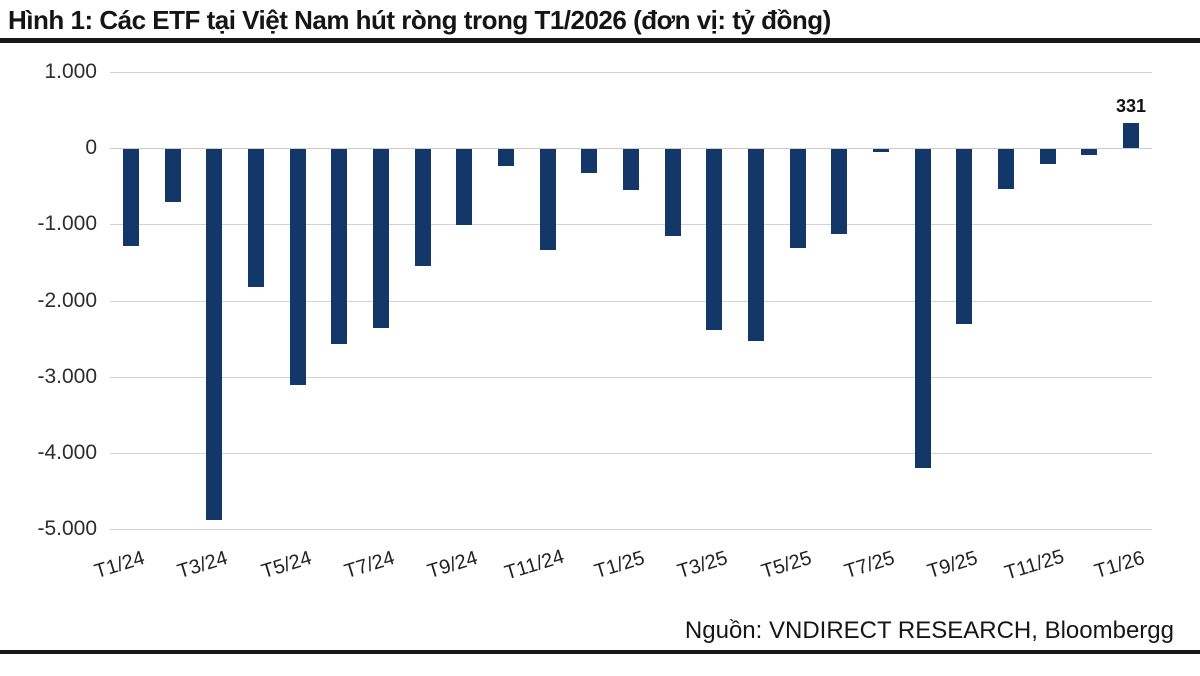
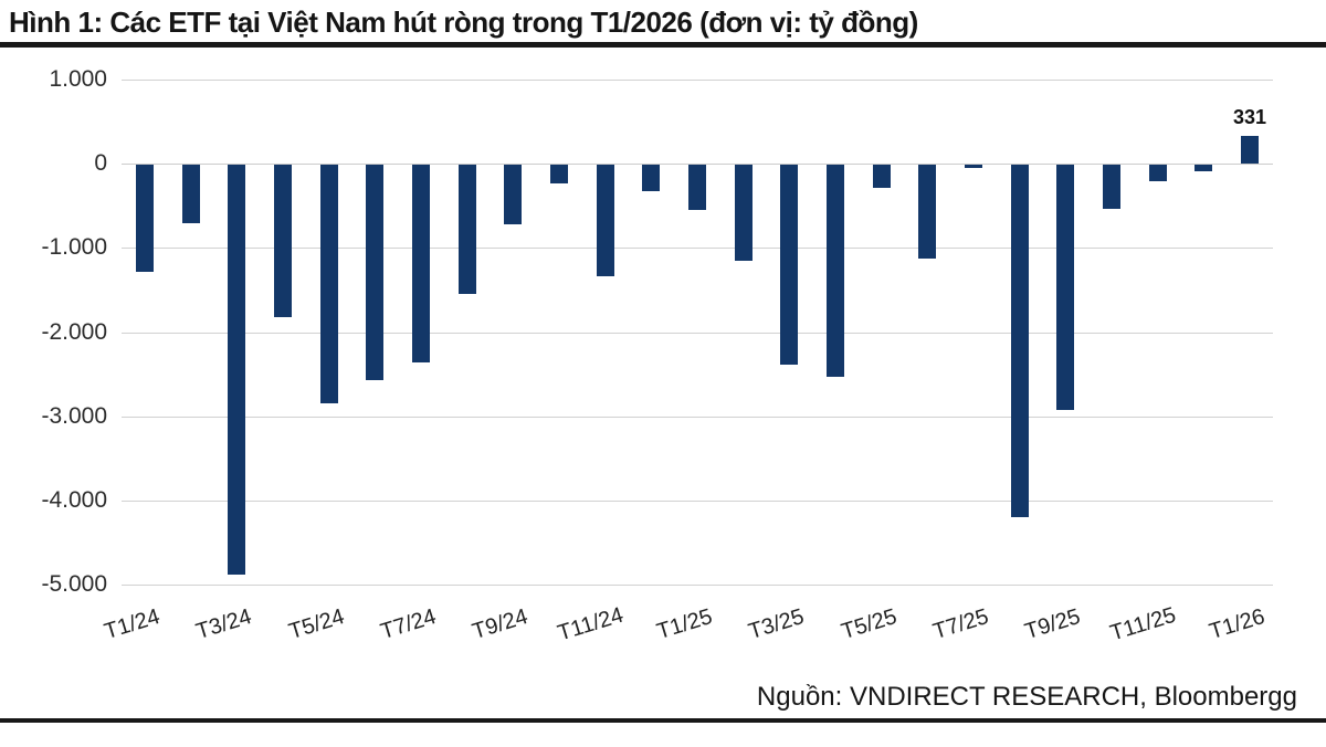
T5/24: -3100 -> -2800
T9/24: -1000 -> -700
T5/25: -1300 -> -300
T9/25: -2300 -> -2900
